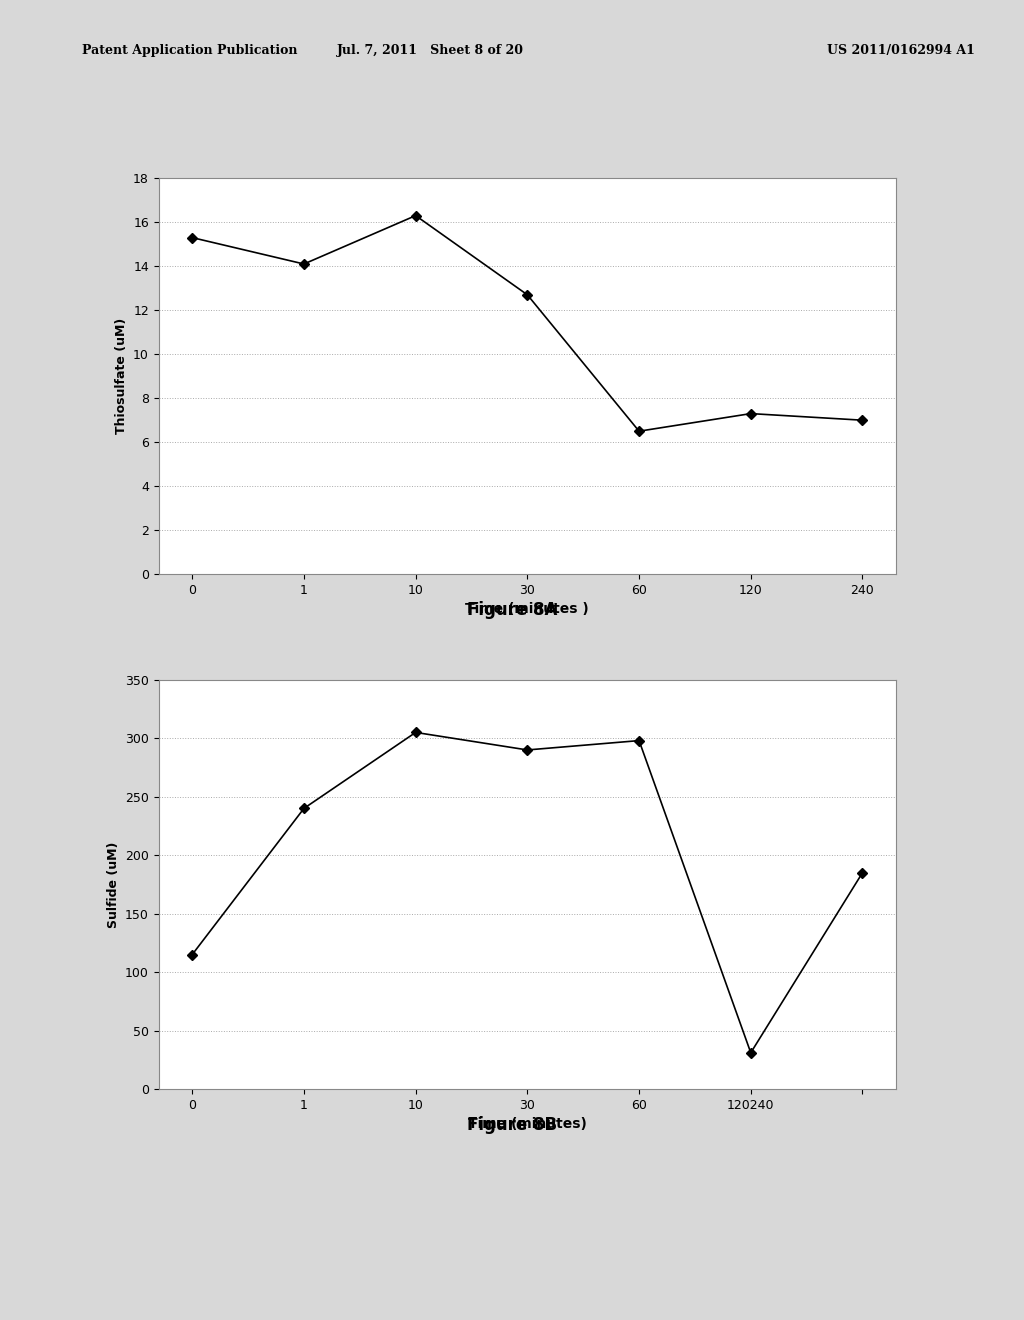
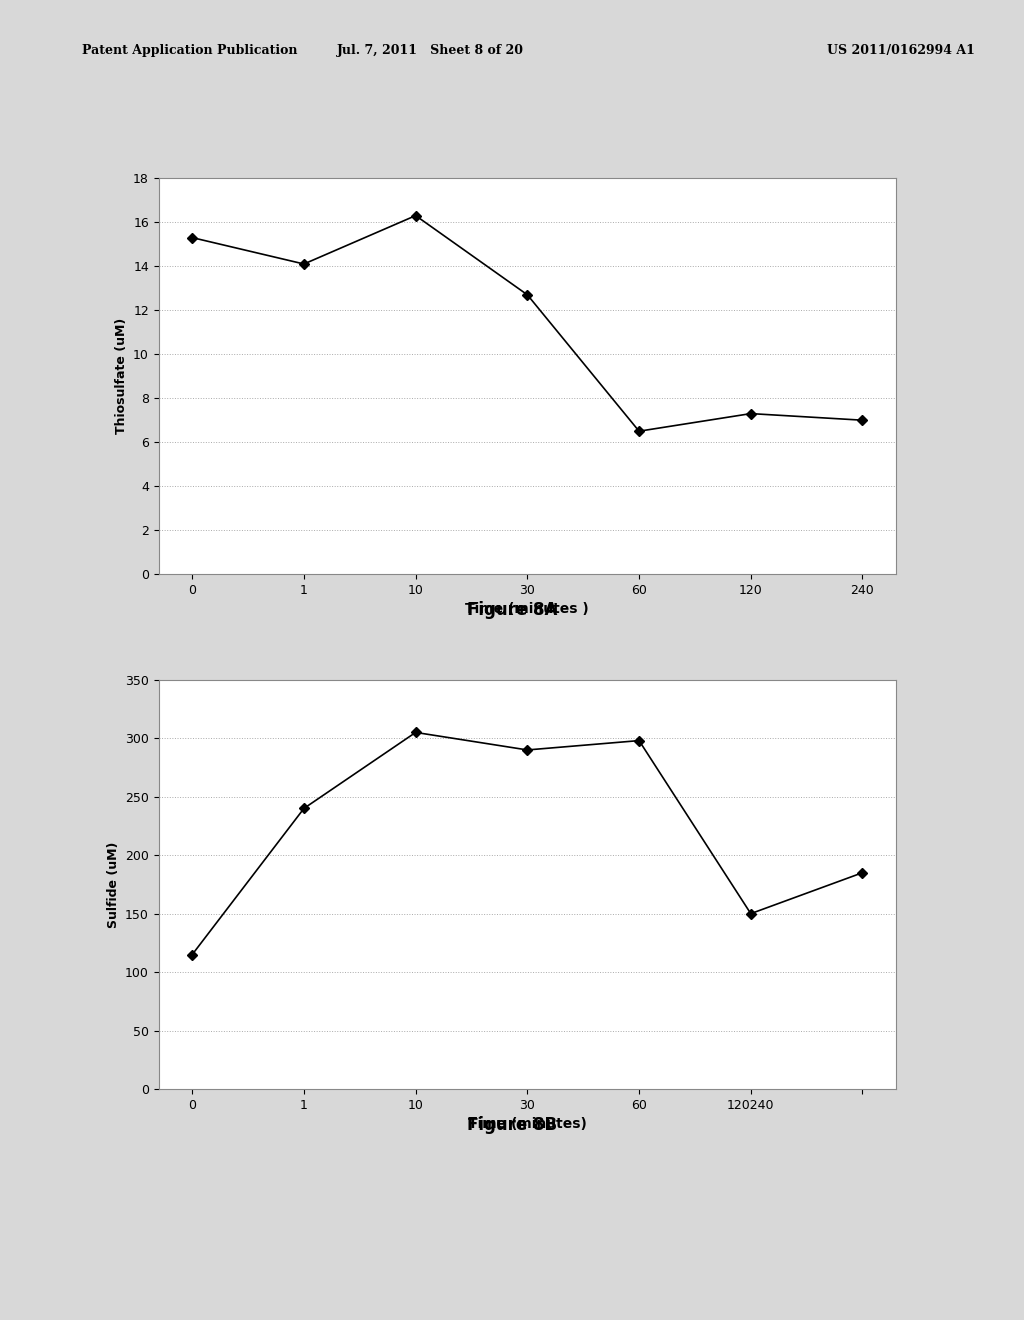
120240: 31 -> 150
